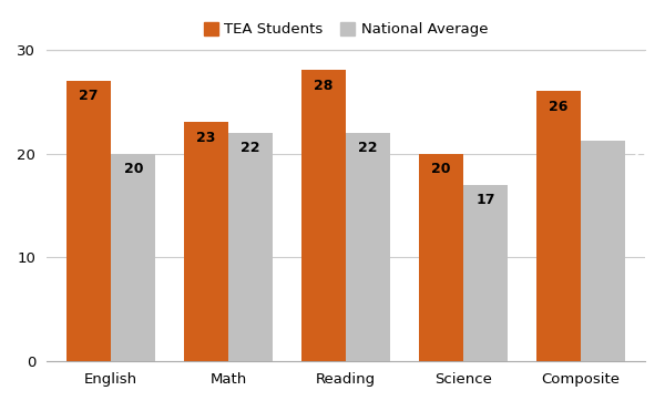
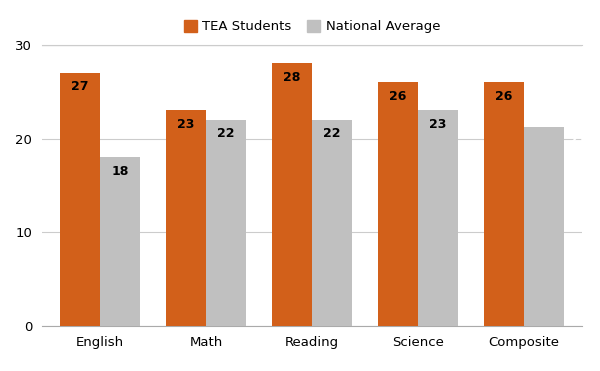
National Average/English: 20 -> 18
TEA Students/Science: 20 -> 26
National Average/Science: 17 -> 23
